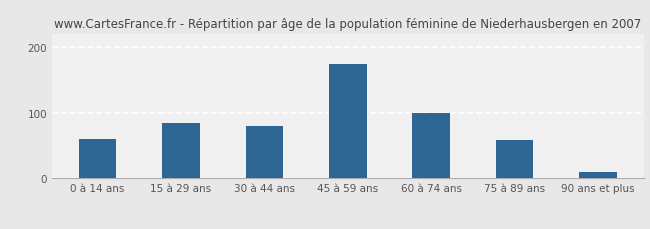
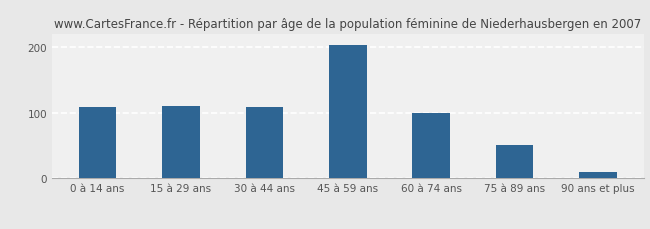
0 à 14 ans: 60 -> 108
15 à 29 ans: 84 -> 110
30 à 44 ans: 80 -> 109
45 à 59 ans: 174 -> 202
75 à 89 ans: 58 -> 50
